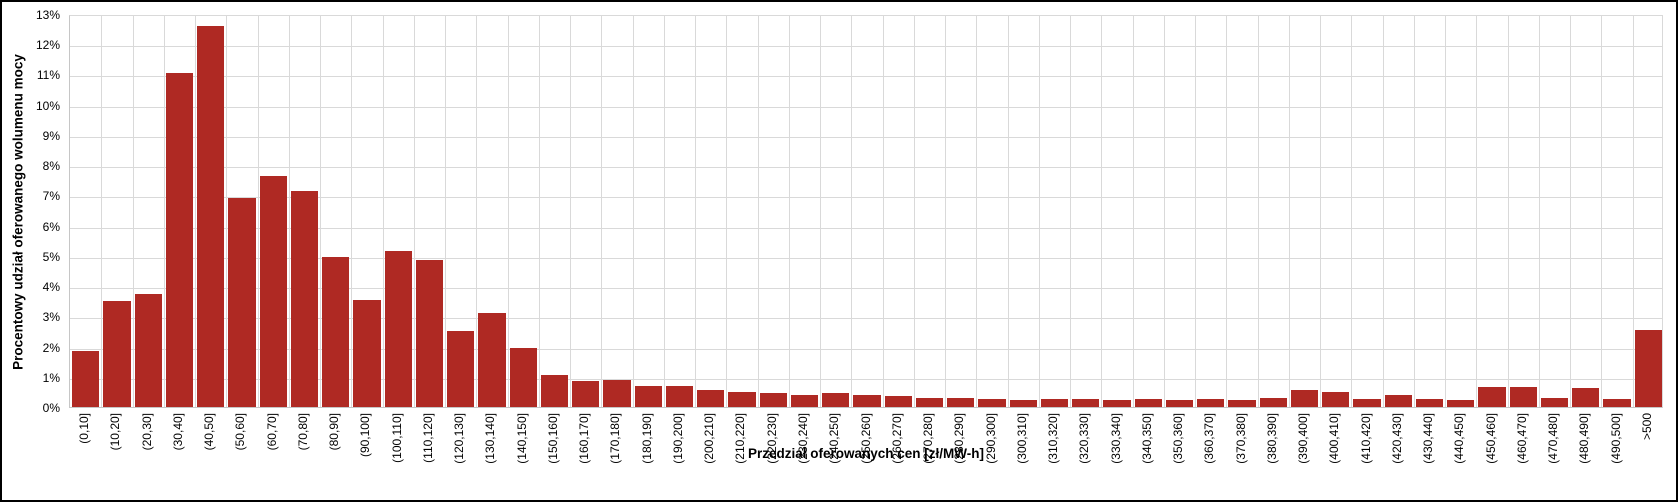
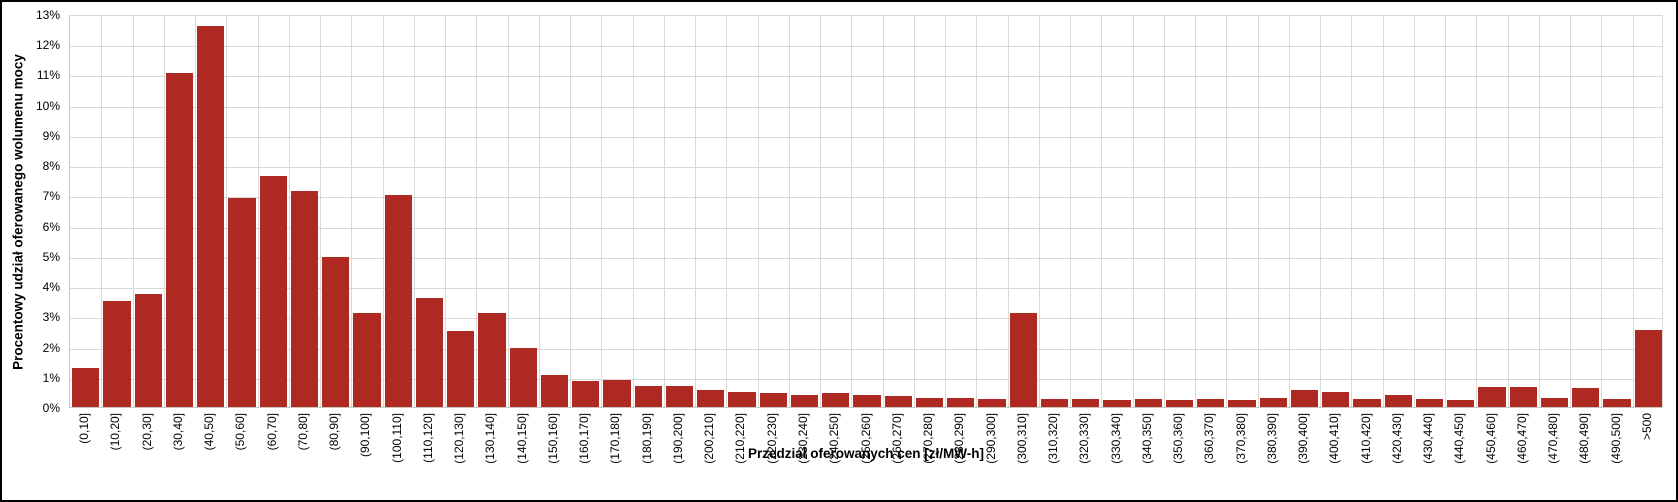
(0,10]: 1.9% -> 1.3%
(90,100]: 3.5% -> 3.1%
(100,110]: 5.2% -> 7.0%
(110,120]: 4.8% -> 3.6%
(300,310]: 0.2% -> 3.1%
